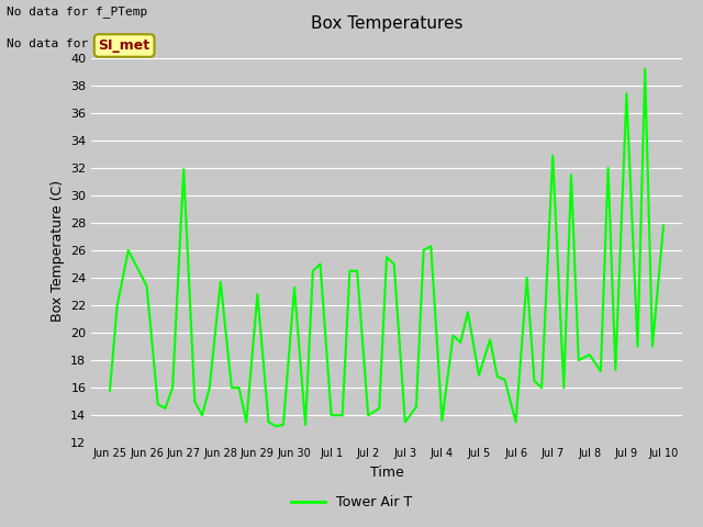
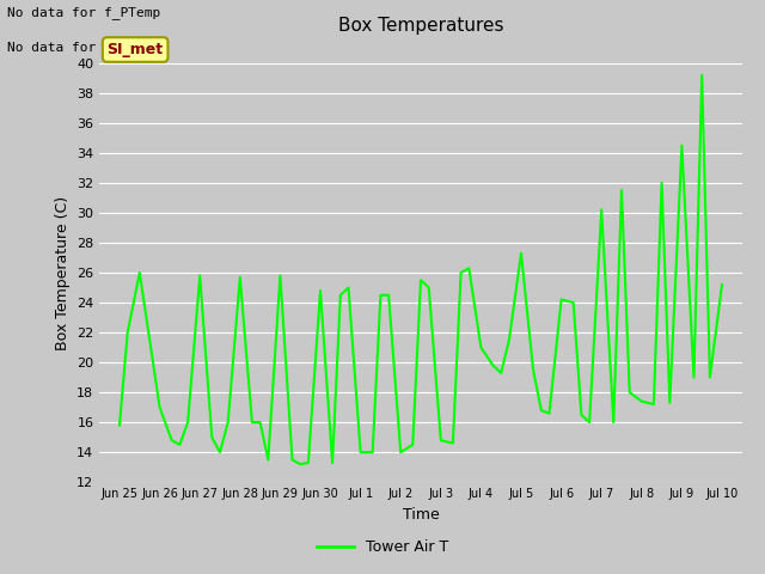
Jun 26: 23.4 -> 17.0
Jun 27: 31.9 -> 25.8
Jun 28: 23.7 -> 25.7
Jun 29: 22.8 -> 25.8
Jun 30: 23.3 -> 24.8
Jul 3: 13.5 -> 14.8
Jul 4: 13.6 -> 21.0
Jul 5: 16.9 -> 27.3
Jul 6: 13.5 -> 24.2
Jul 7: 32.9 -> 30.2
Jul 8: 18.4 -> 17.4
Jul 9: 37.4 -> 34.5
Jul 10: 27.8 -> 25.2
